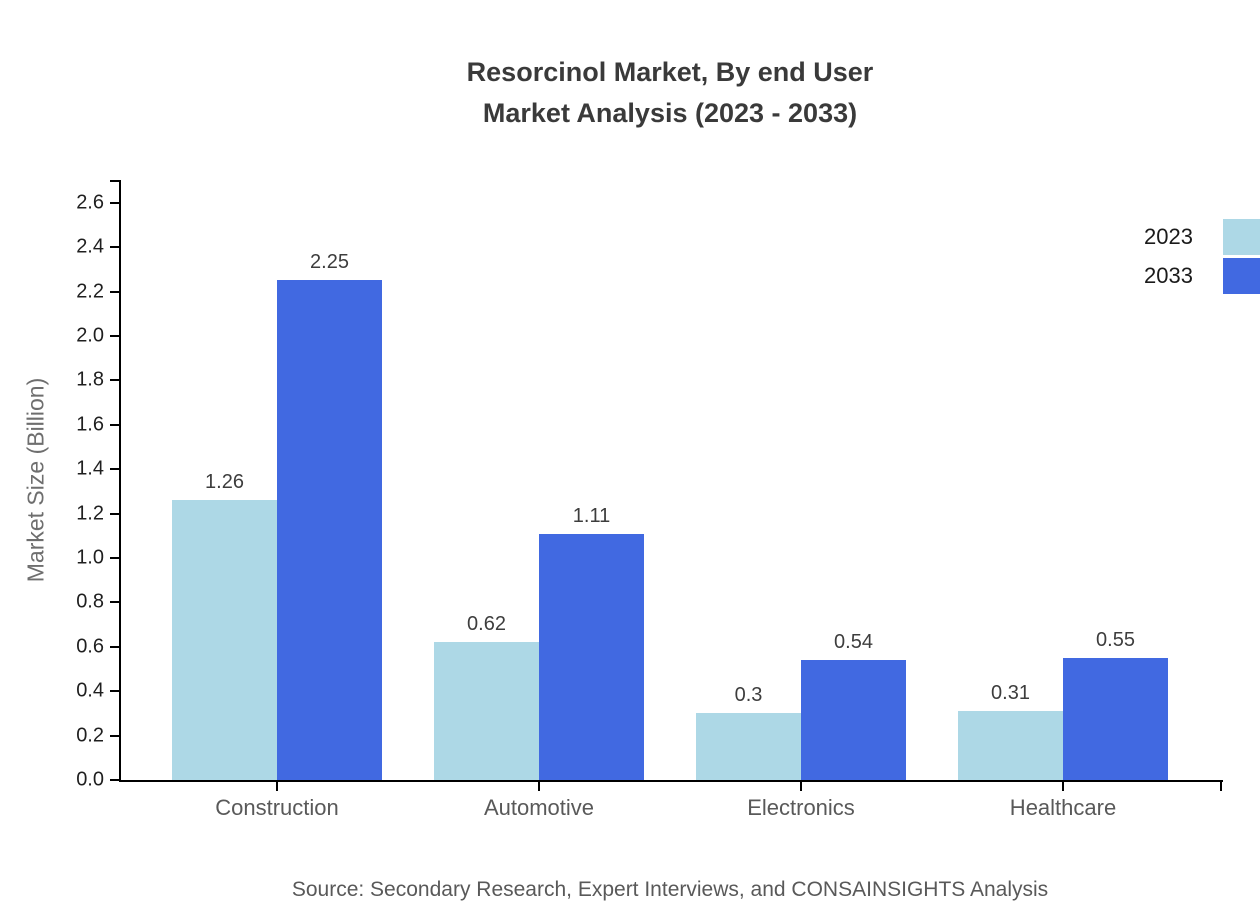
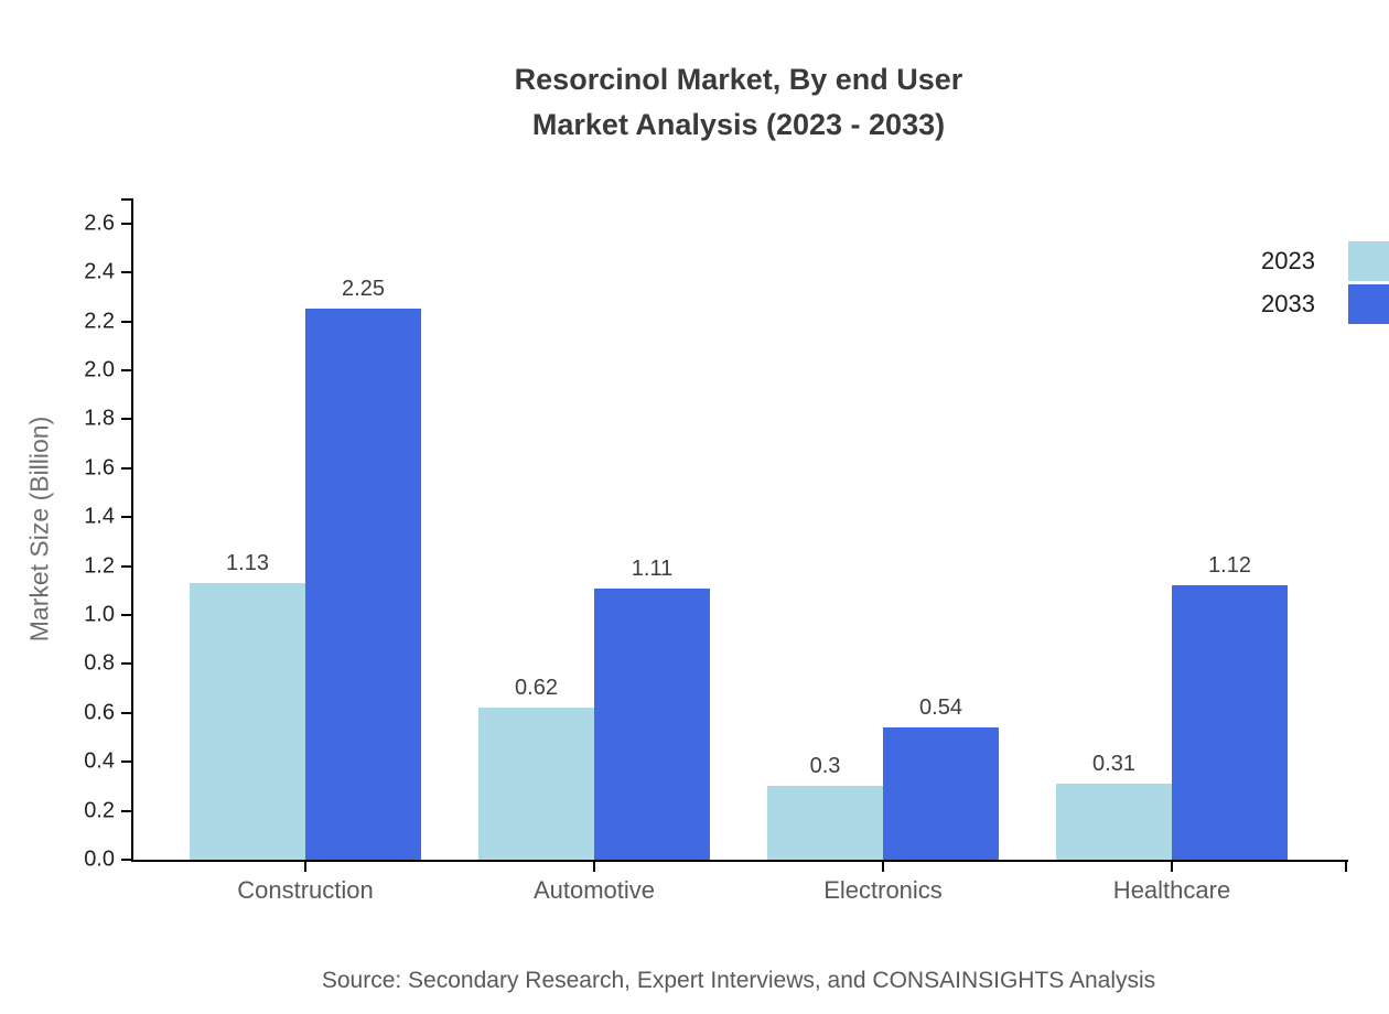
2023/Construction: 1.26 -> 1.13
2033/Healthcare: 0.55 -> 1.12
